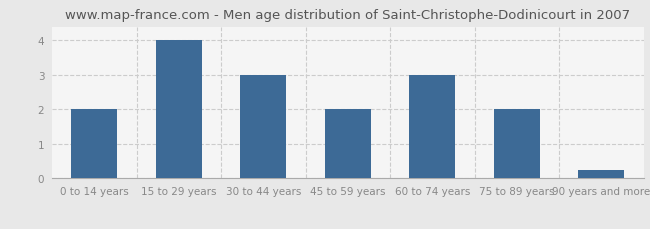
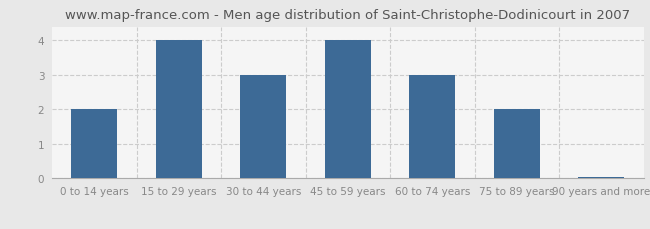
45 to 59 years: 2.00 -> 4.00
90 years and more: 0.25 -> 0.05
